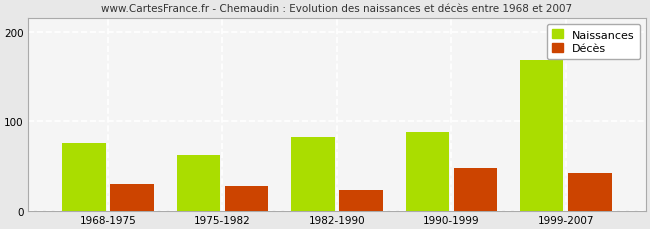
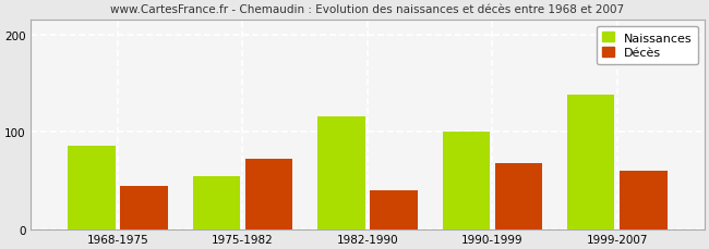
Naissances/1968-1975: 75 -> 86
Décès/1968-1975: 30 -> 44
Naissances/1975-1982: 62 -> 54
Décès/1975-1982: 28 -> 72
Naissances/1982-1990: 82 -> 116
Décès/1982-1990: 23 -> 40
Naissances/1990-1999: 88 -> 100
Décès/1990-1999: 48 -> 68
Naissances/1999-2007: 168 -> 138
Décès/1999-2007: 42 -> 60
